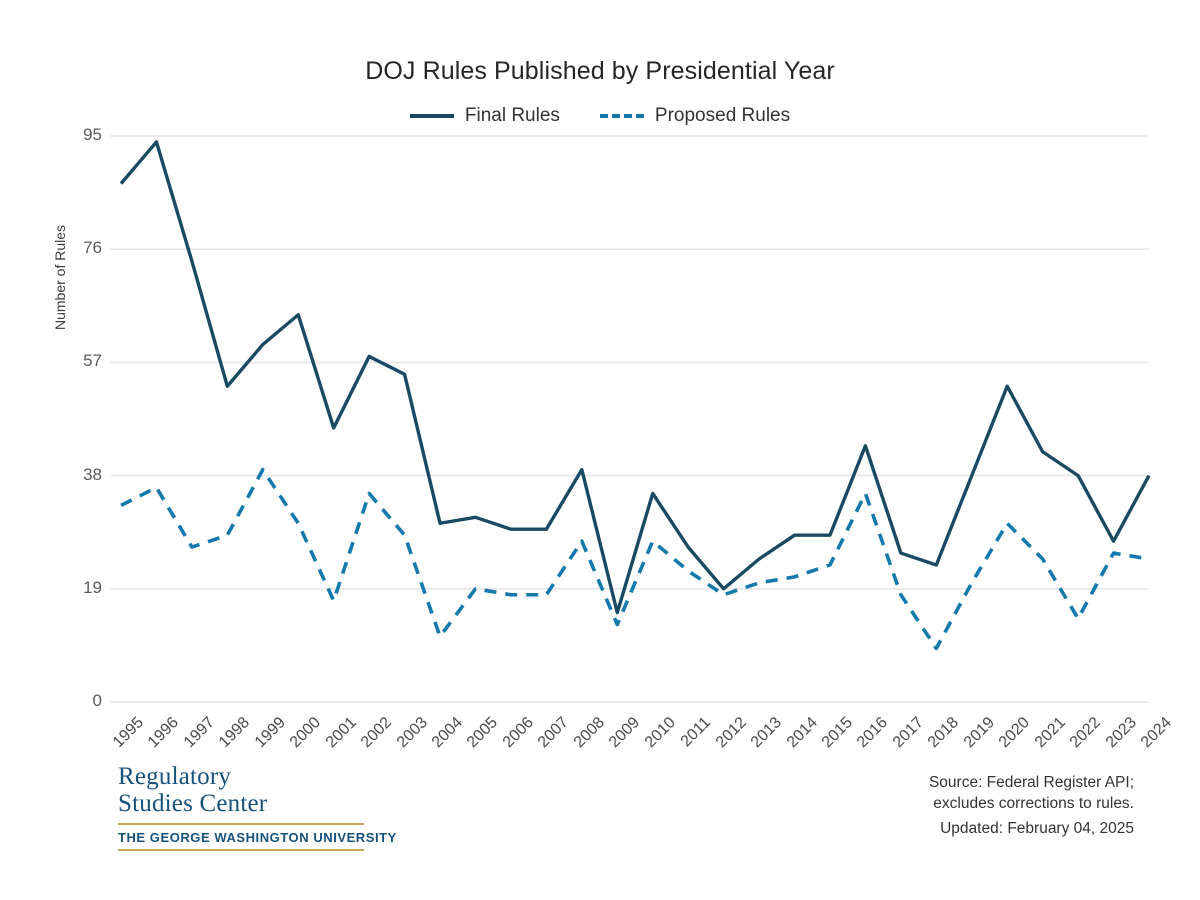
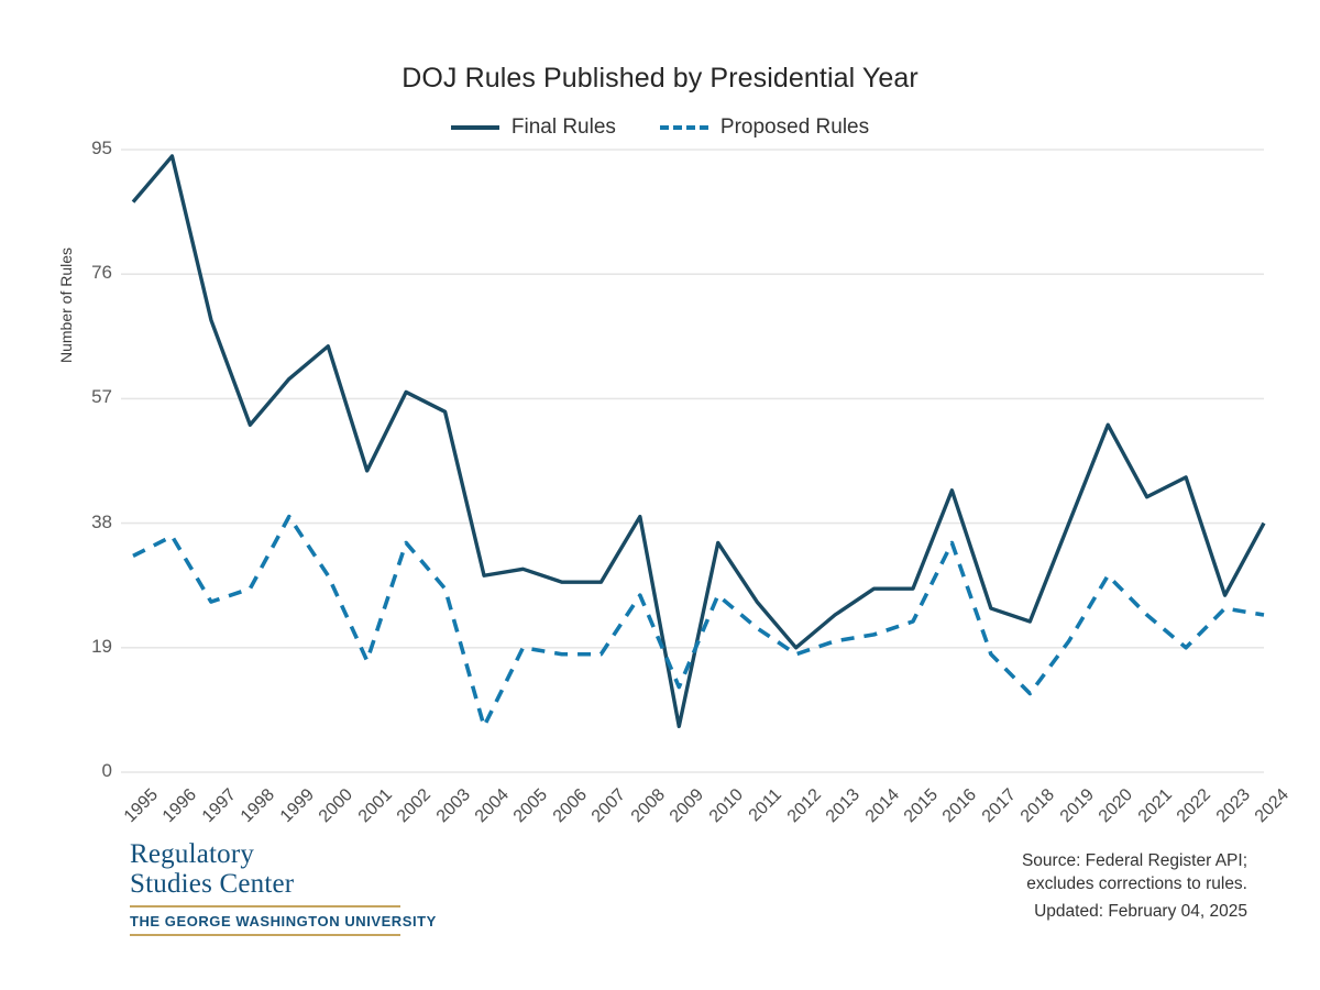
Final Rules/1997: 74 -> 69
Proposed Rules/2004: 11 -> 7
Final Rules/2009: 15 -> 7
Proposed Rules/2018: 9 -> 12
Final Rules/2022: 38 -> 45
Proposed Rules/2022: 14 -> 19
